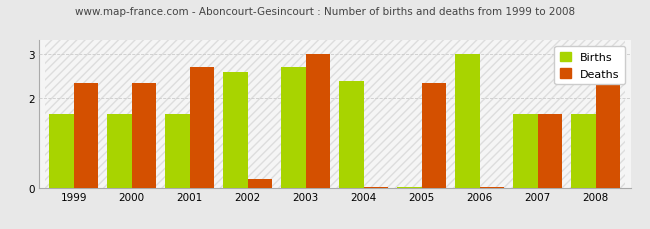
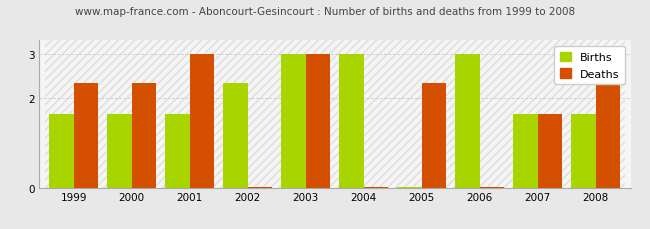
Deaths/2001: 2.70 -> 3.00
Births/2002: 2.60 -> 2.35
Deaths/2002: 0.20 -> 0.02
Births/2003: 2.70 -> 3.00
Births/2004: 2.40 -> 3.00
